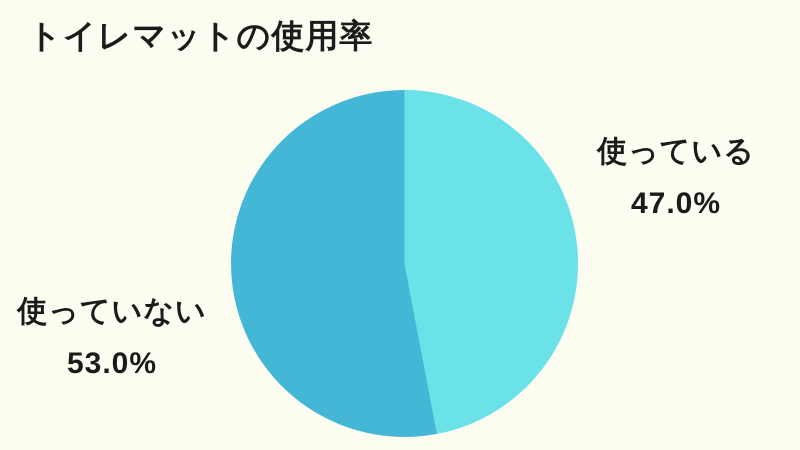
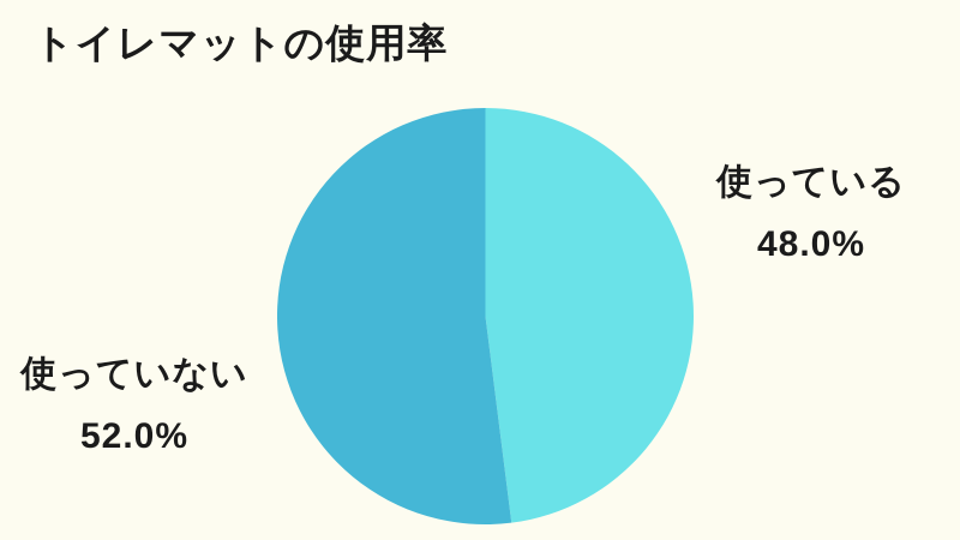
使っている: 47.0% -> 48.0%
使っていない: 53.0% -> 52.0%
